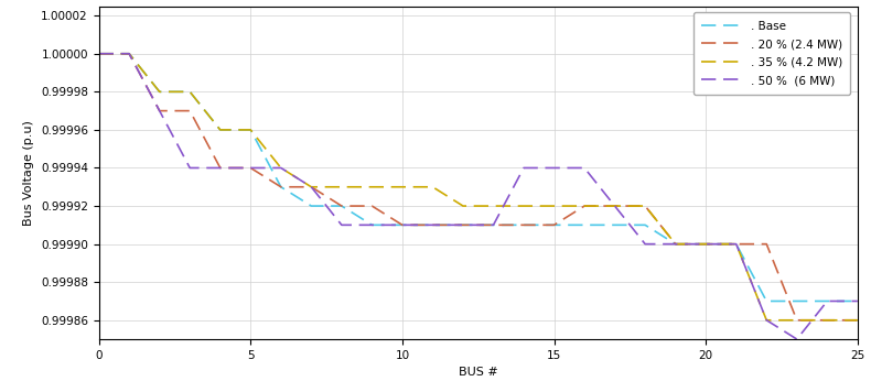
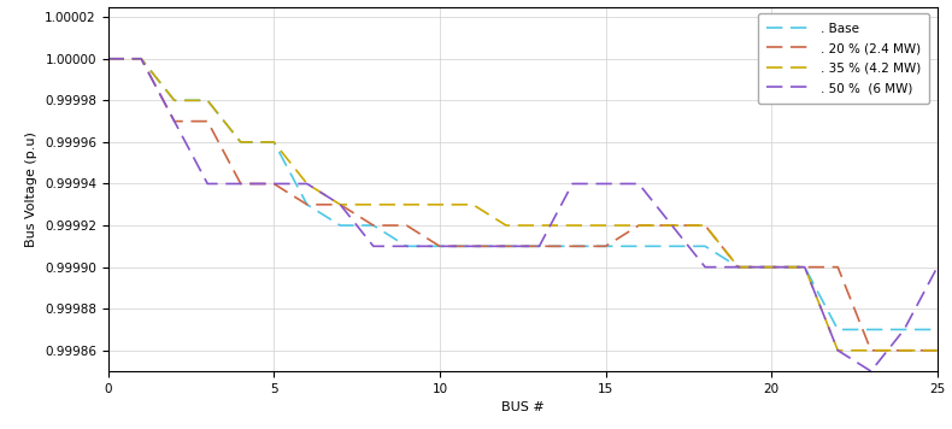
. 50 % (6 MW)/25: 0.99987 -> 0.99990
